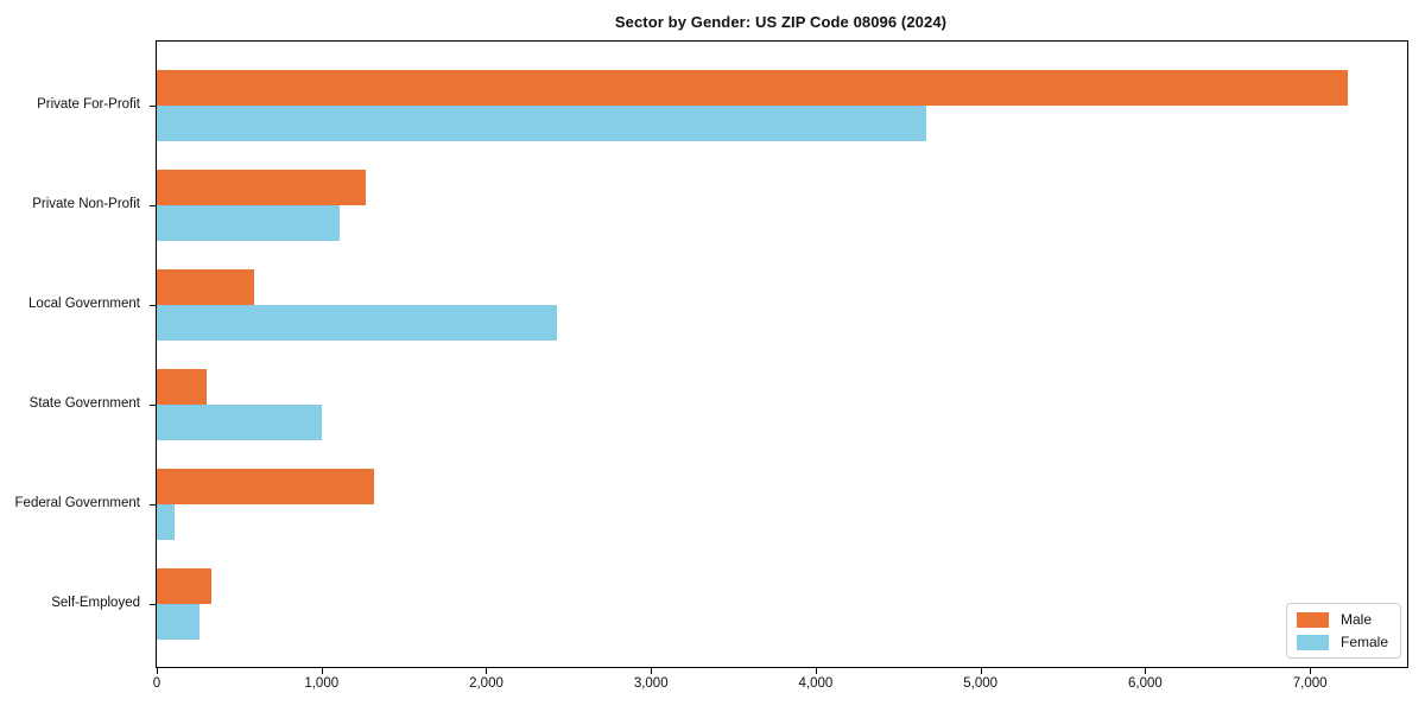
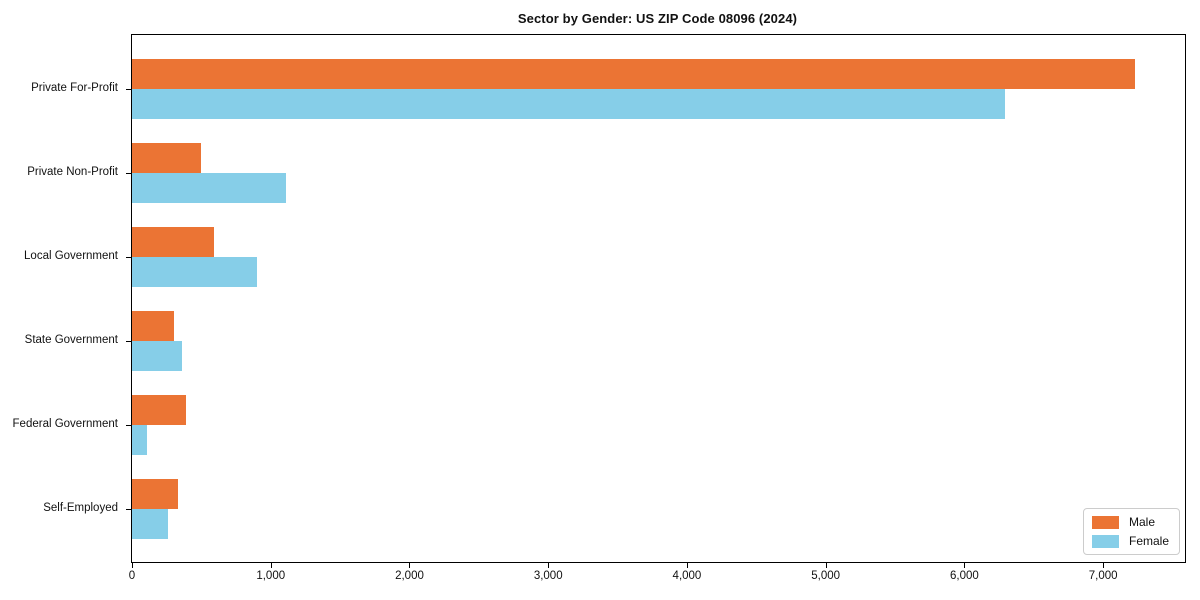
Female/Private For-Profit: 4670 -> 6290
Male/Private Non-Profit: 1270 -> 500
Female/Local Government: 2430 -> 900
Female/State Government: 1000 -> 360
Male/Federal Government: 1320 -> 390
